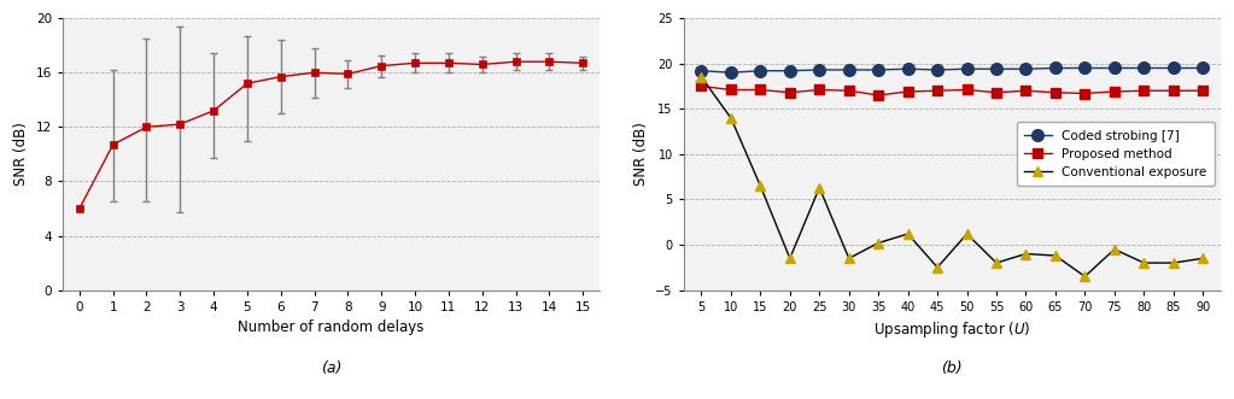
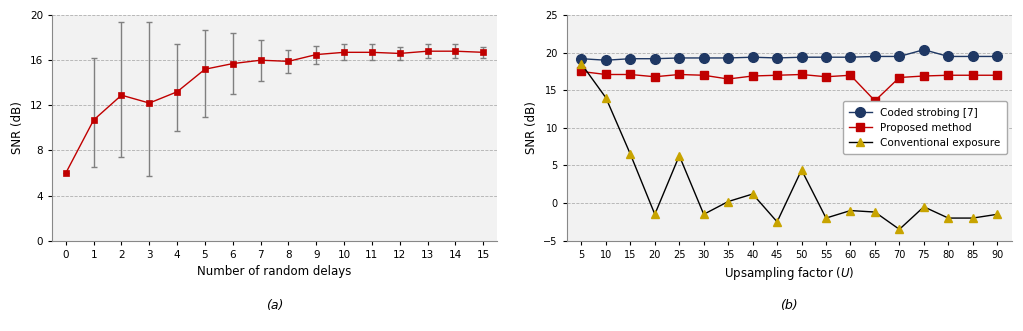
2: 12.0 -> 12.9
Conventional exposure/50: 1.2 -> 4.4
Proposed method/65: 16.8 -> 13.6
Coded strobing [7]/75: 19.5 -> 20.4
